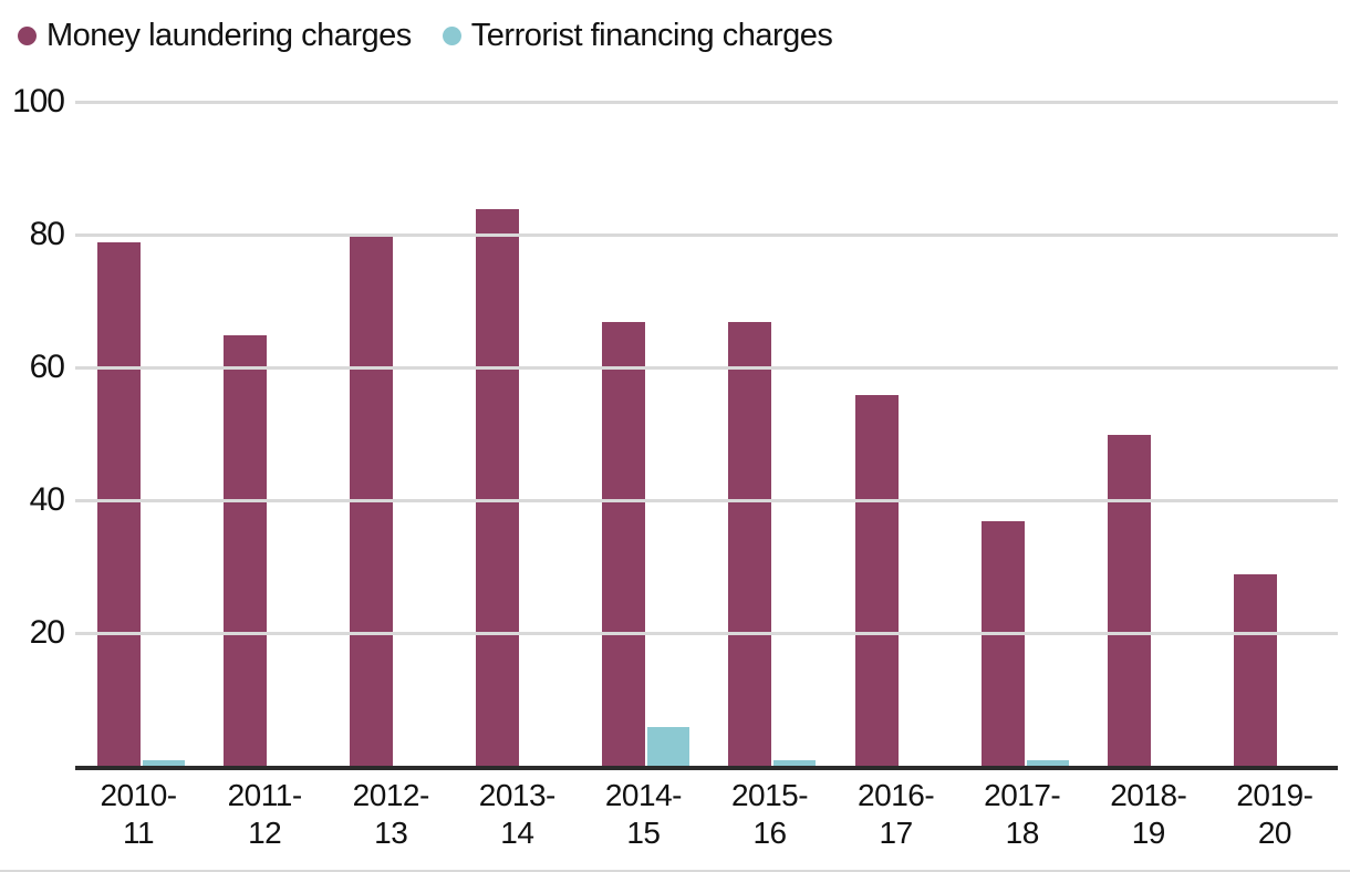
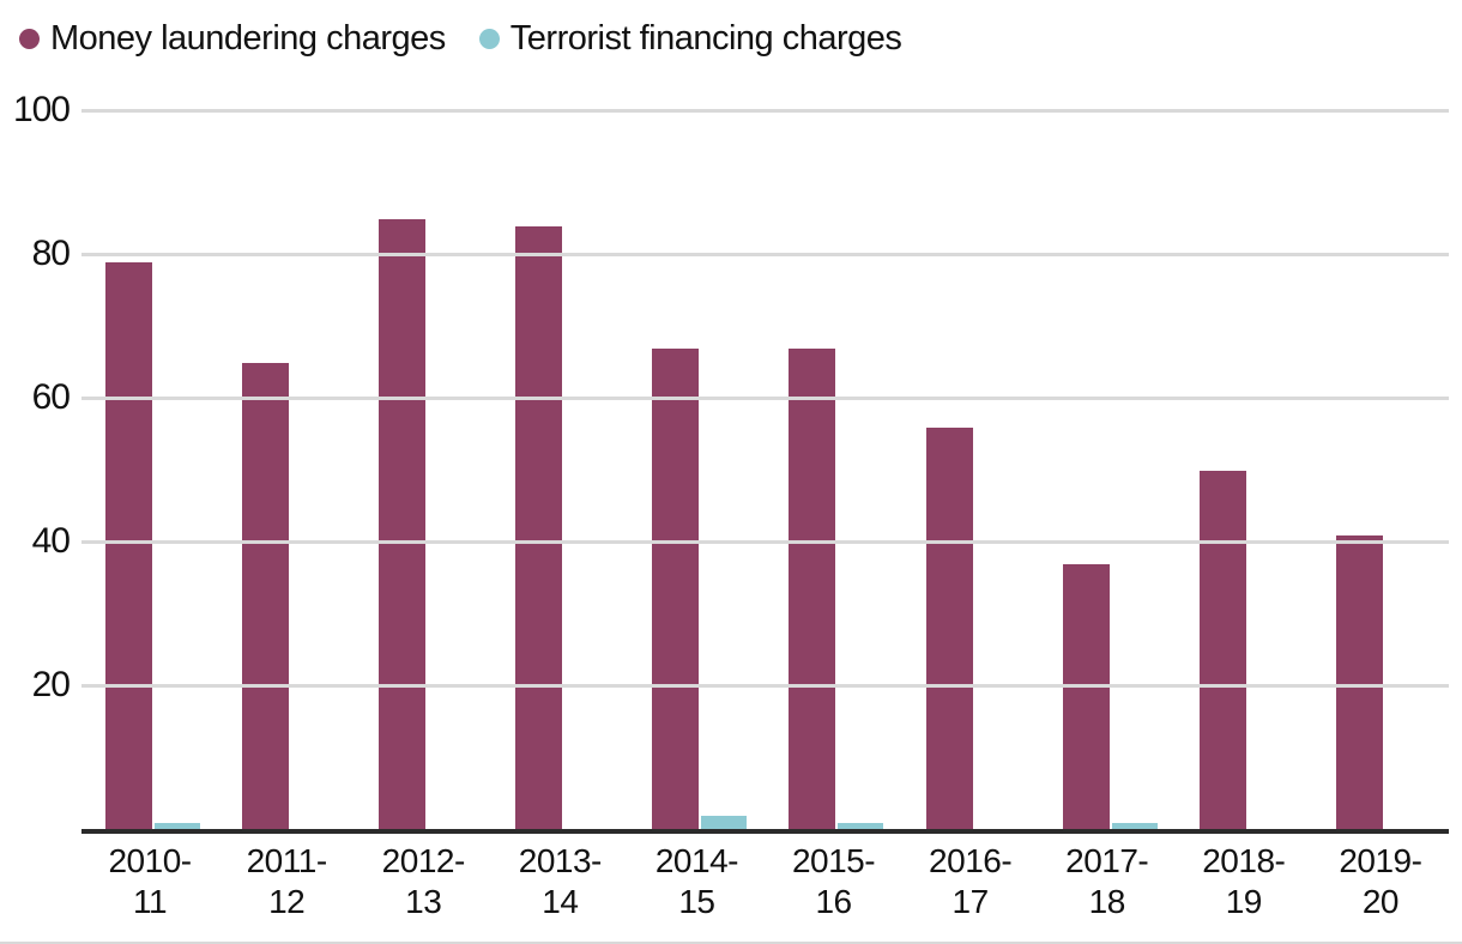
Money laundering charges/2012-13: 80 -> 85
Terrorist financing charges/2014-15: 6 -> 2
Money laundering charges/2019-20: 29 -> 41
